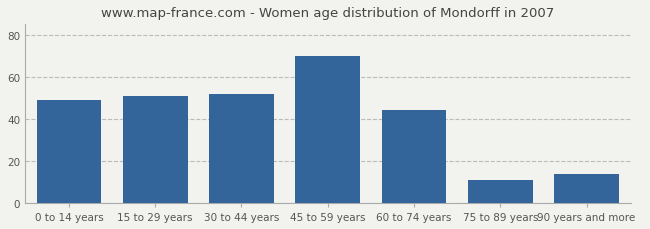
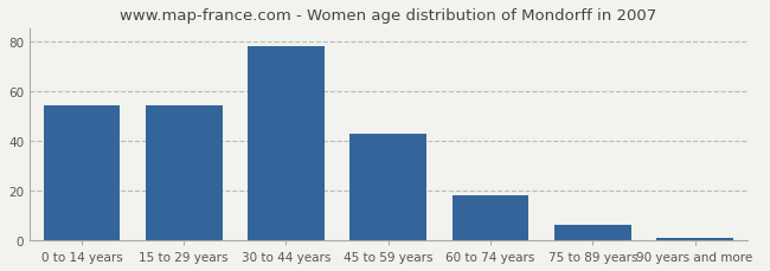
0 to 14 years: 49 -> 54
15 to 29 years: 51 -> 54
30 to 44 years: 52 -> 78
45 to 59 years: 70 -> 43
60 to 74 years: 44 -> 18
75 to 89 years: 11 -> 6
90 years and more: 14 -> 1
